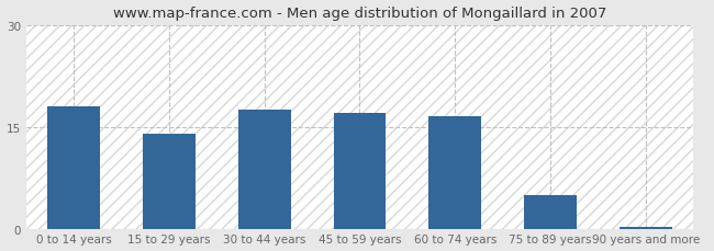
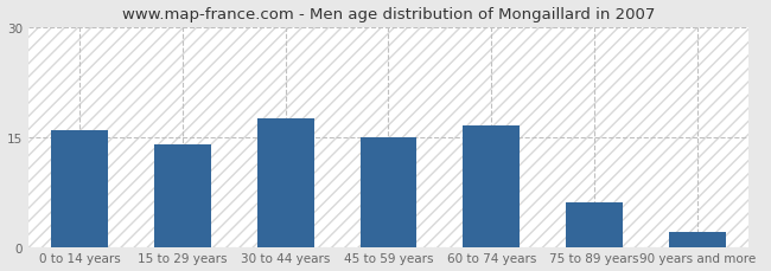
0 to 14 years: 18.0 -> 16.0
45 to 59 years: 17.0 -> 15.0
75 to 89 years: 5.0 -> 6.0
90 years and more: 0.3 -> 2.0
